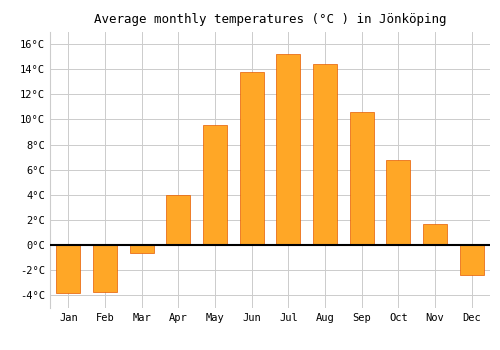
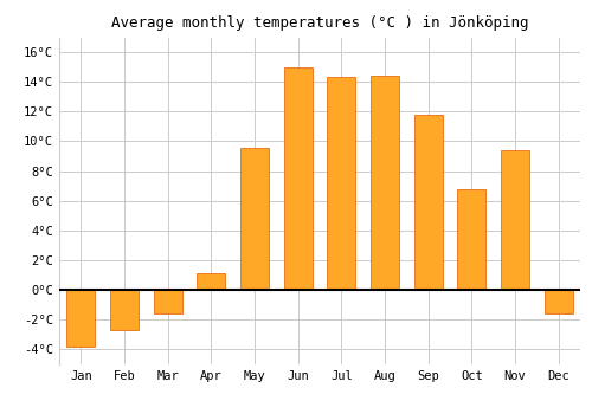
Feb: -3.7°C -> -2.7°C
Mar: -0.6°C -> -1.6°C
Apr: 4.0°C -> 1.1°C
Jun: 13.8°C -> 15.0°C
Jul: 15.2°C -> 14.3°C
Sep: 10.6°C -> 11.8°C
Nov: 1.7°C -> 9.4°C
Dec: -2.4°C -> -1.6°C
